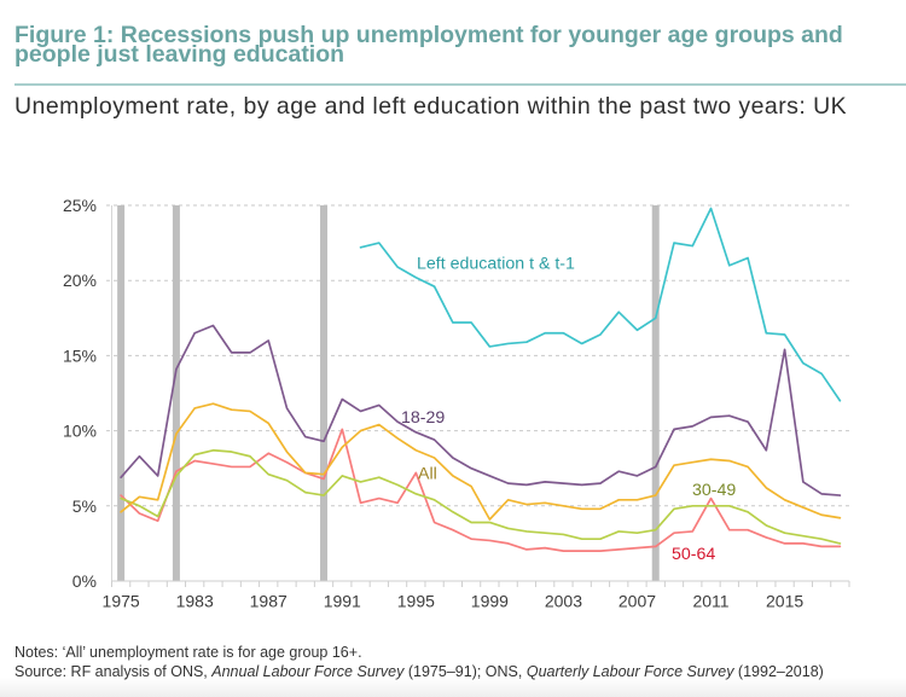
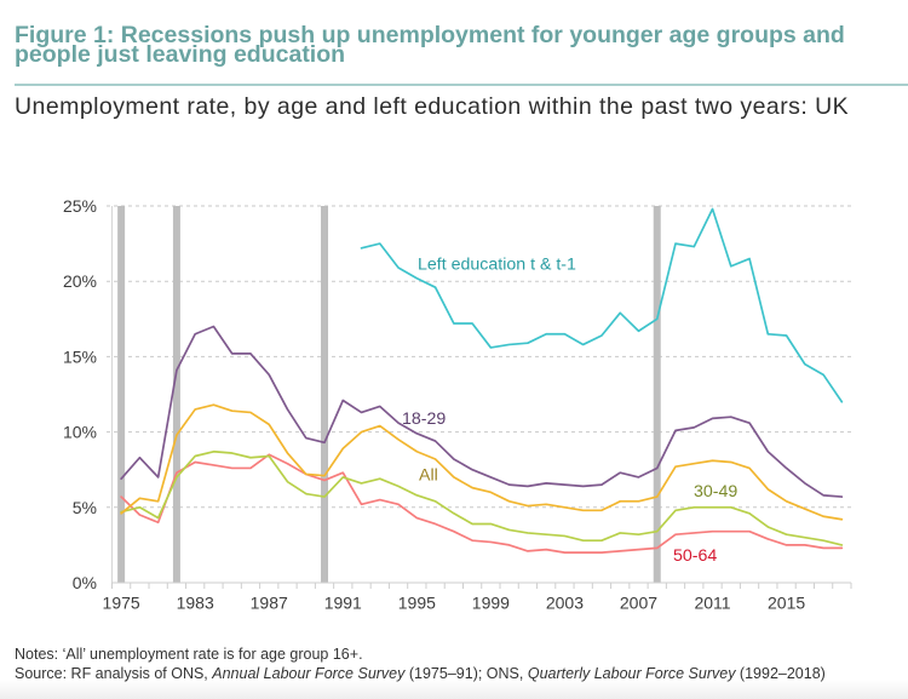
30-49/1975: 5.5% -> 4.7%
18-29/1987: 16.0% -> 13.8%
30-49/1987: 7.1% -> 8.4%
50-64/1991: 10.1% -> 7.3%
50-64/1995: 7.2% -> 4.3%
All/1999: 4.1% -> 6.0%
50-64/2011: 5.5% -> 3.4%
18-29/2015: 15.4% -> 7.6%
